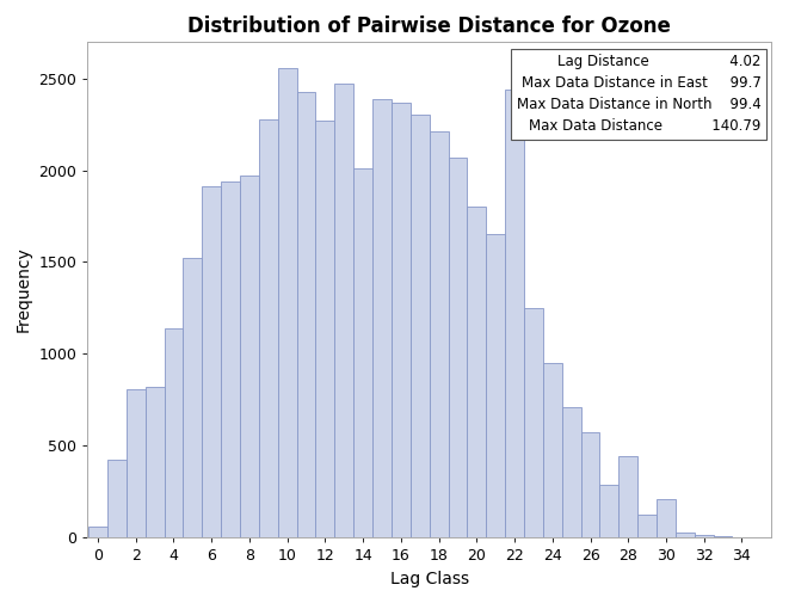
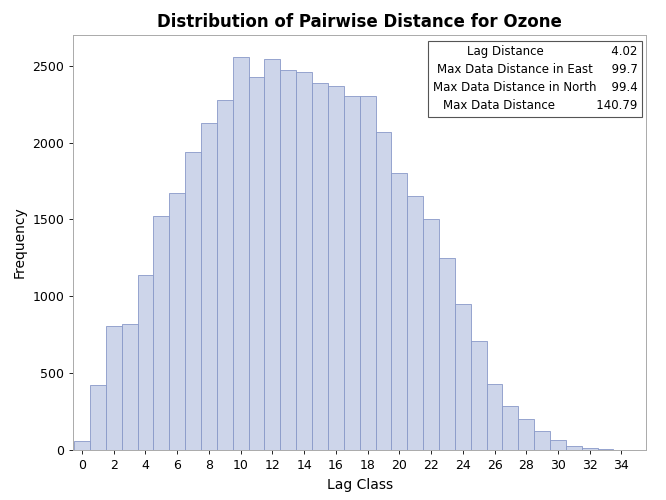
6: 1910 -> 1670
8: 1970 -> 2130
12: 2270 -> 2540
14: 2010 -> 2460
18: 2210 -> 2300
22: 2440 -> 1500
26: 570 -> 430
28: 440 -> 200
30: 210 -> 60
